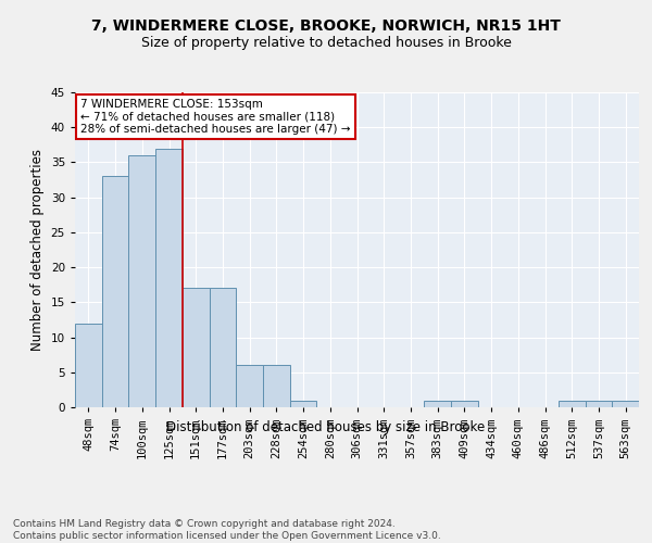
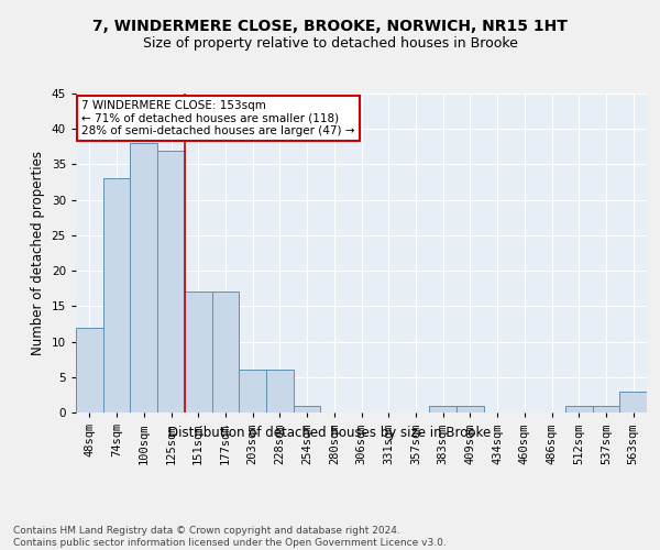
100sqm: 36 -> 38
563sqm: 1 -> 3
